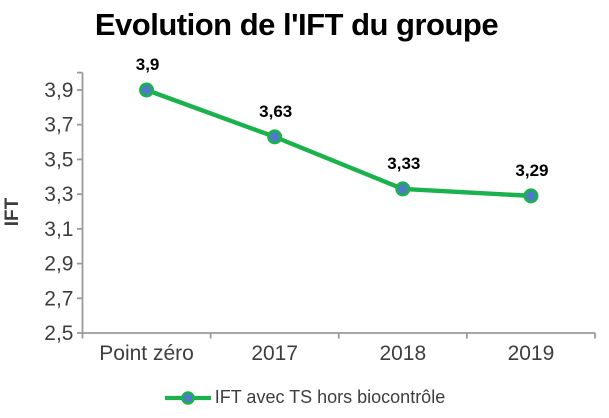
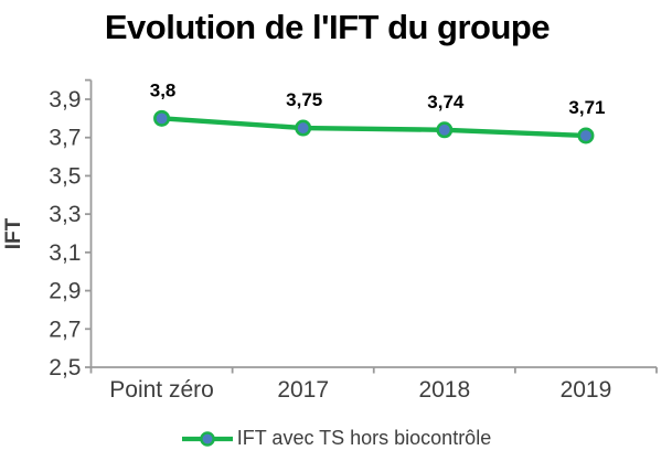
Point zéro: 3,9 -> 3,8
2017: 3,63 -> 3,75
2018: 3,33 -> 3,74
2019: 3,29 -> 3,71
